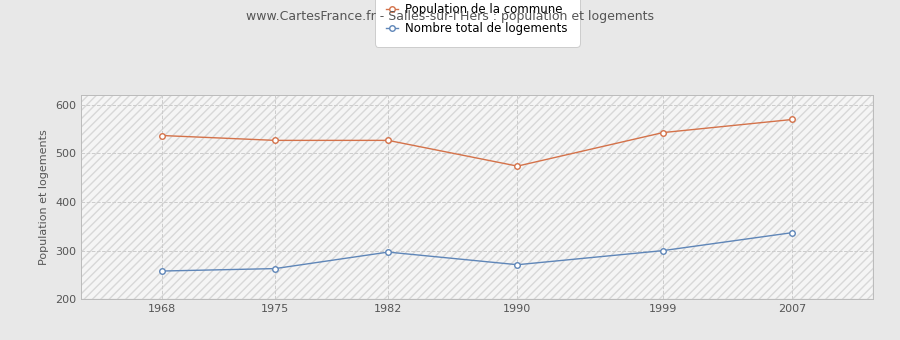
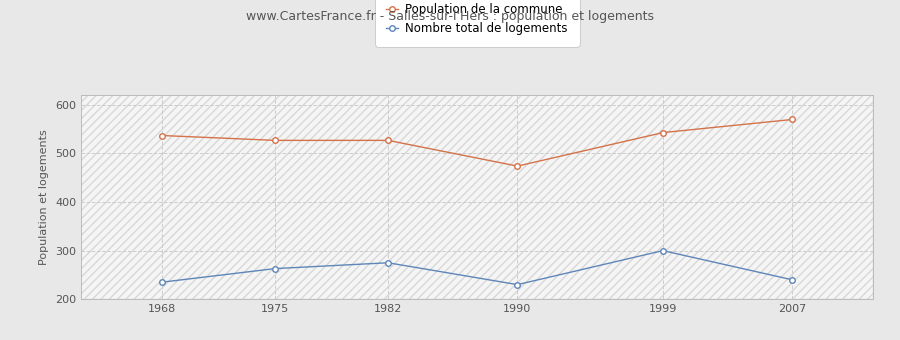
Nombre total de logements/1968: 258 -> 235
Nombre total de logements/1982: 297 -> 275
Nombre total de logements/1990: 271 -> 230
Nombre total de logements/2007: 337 -> 240
